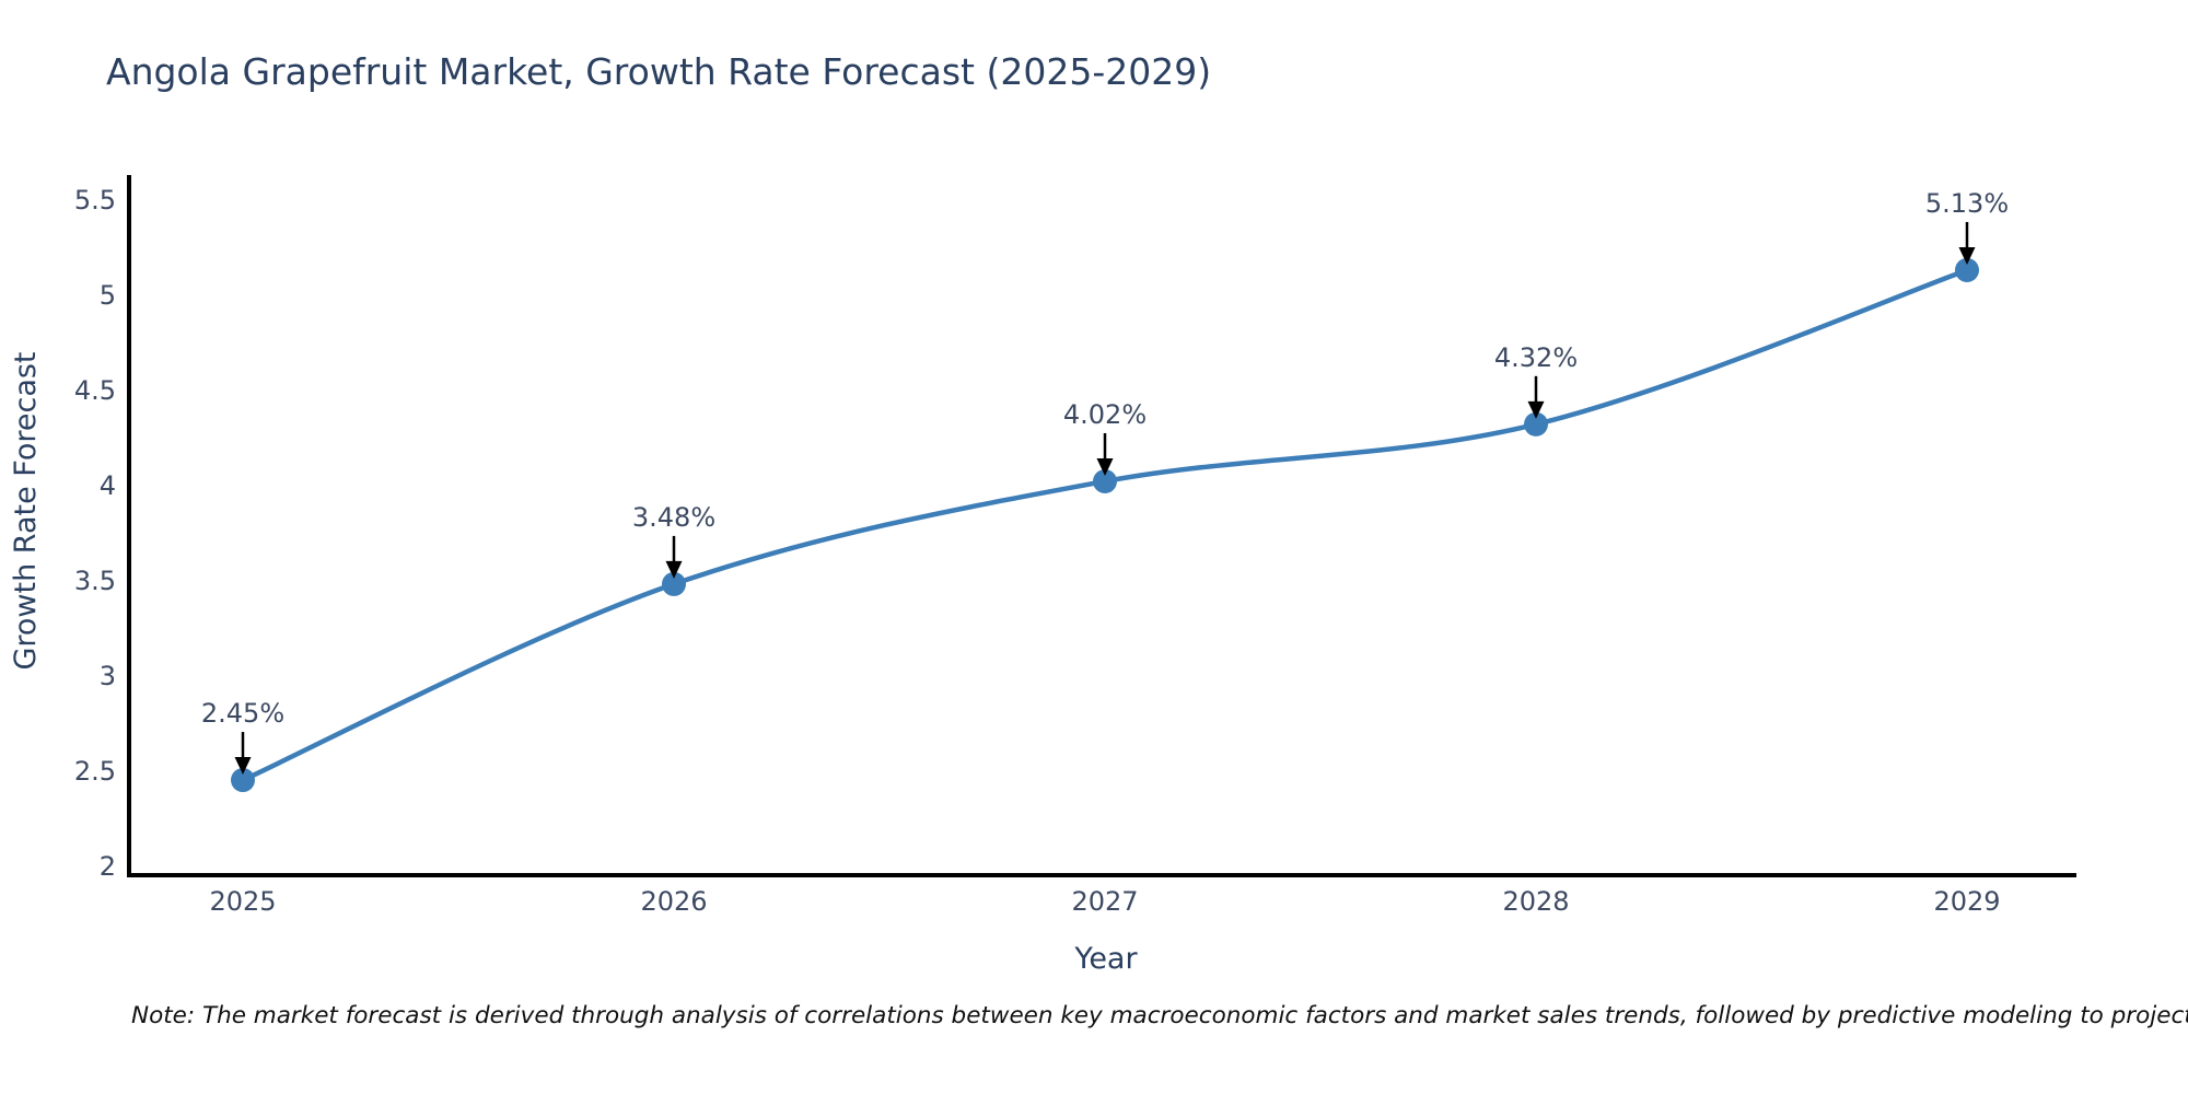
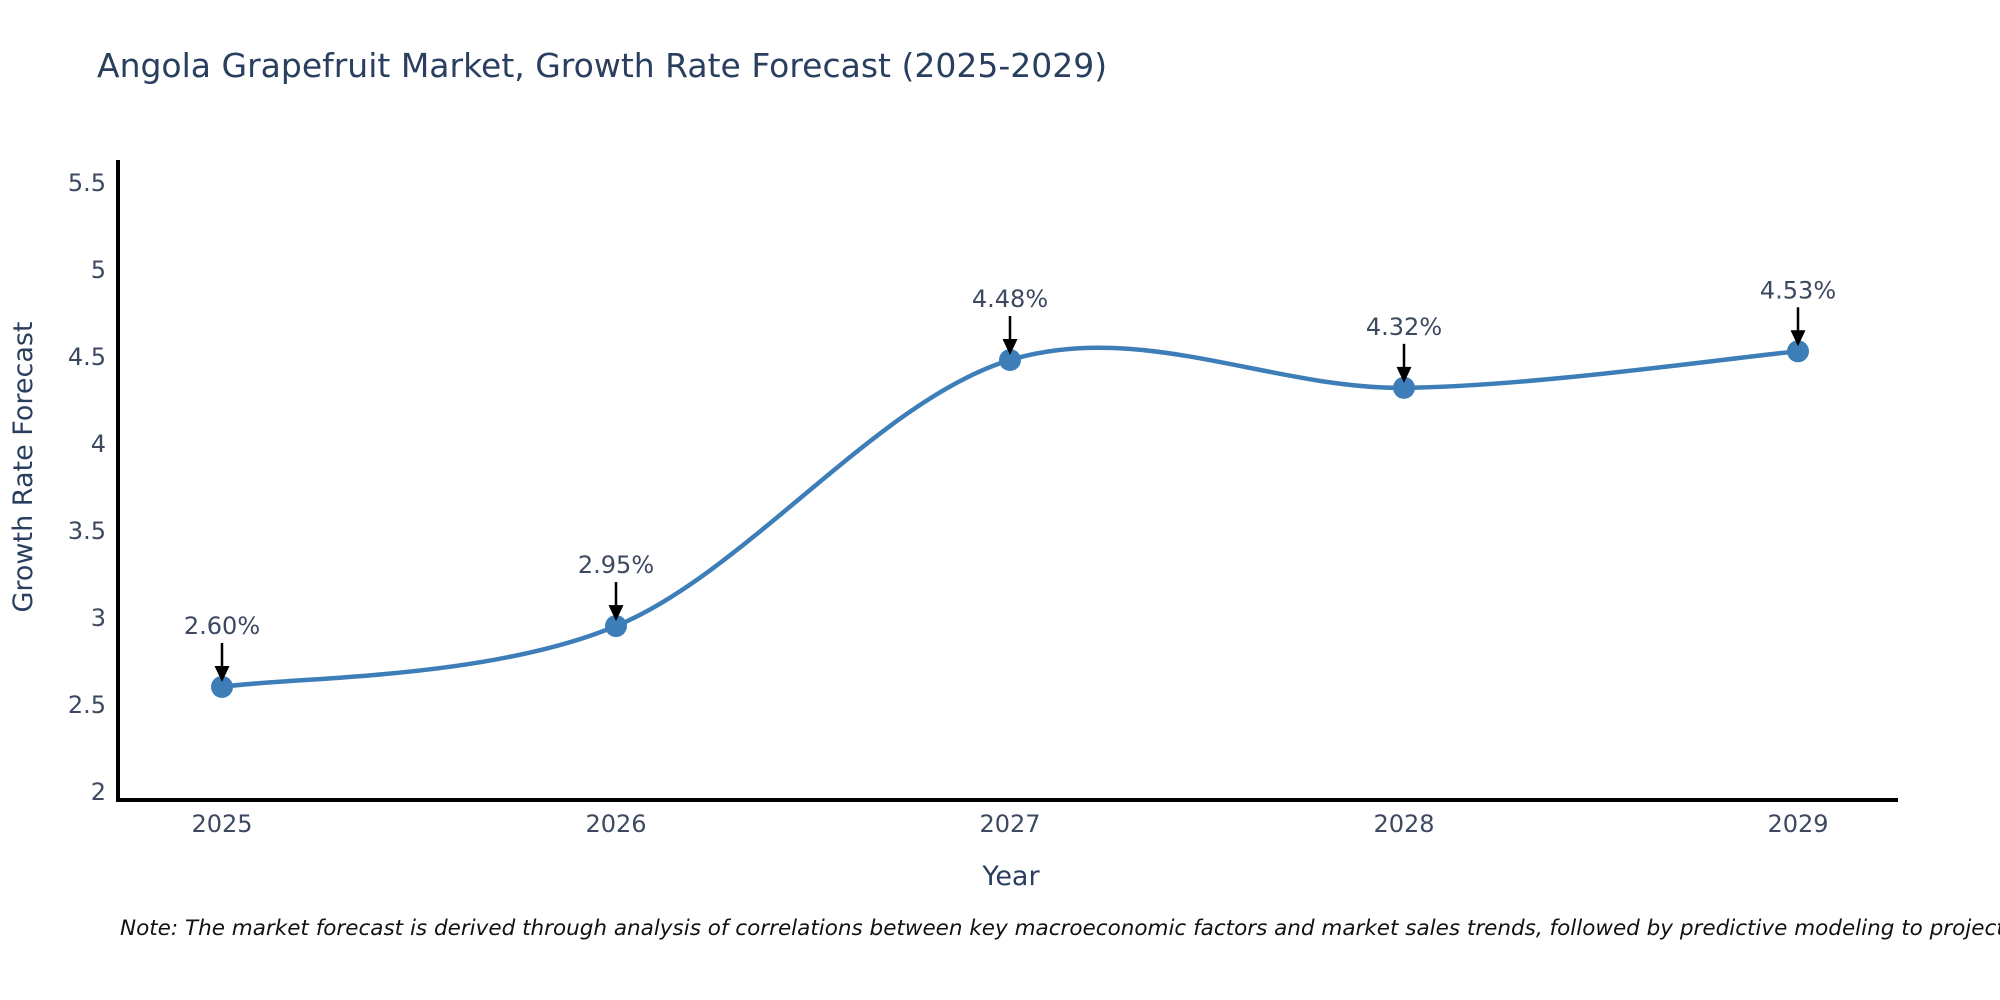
2025: 2.45% -> 2.60%
2026: 3.48% -> 2.95%
2027: 4.02% -> 4.48%
2029: 5.13% -> 4.53%
